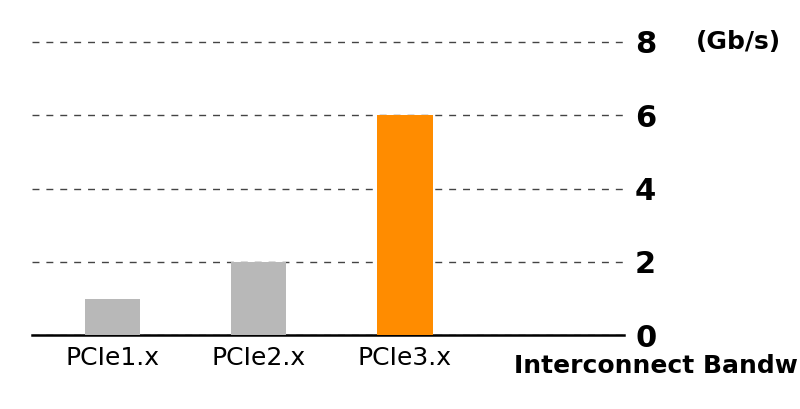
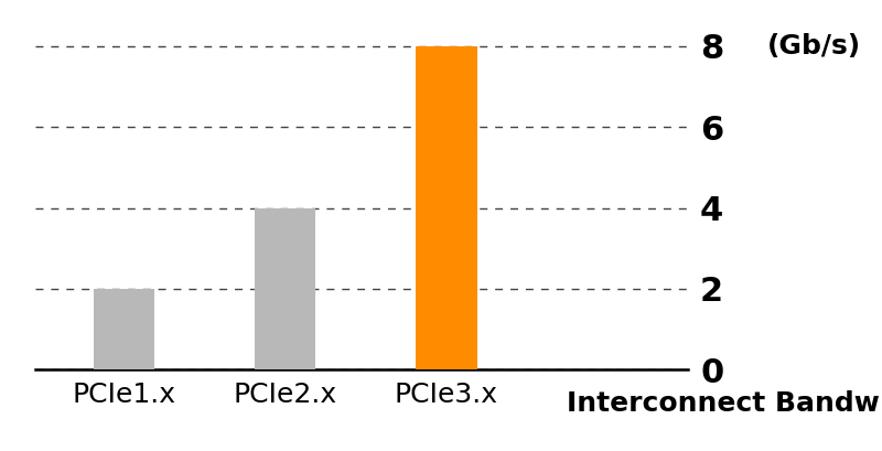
PCIe1.x: 1 -> 2
PCIe2.x: 2 -> 4
PCIe3.x: 6 -> 8
